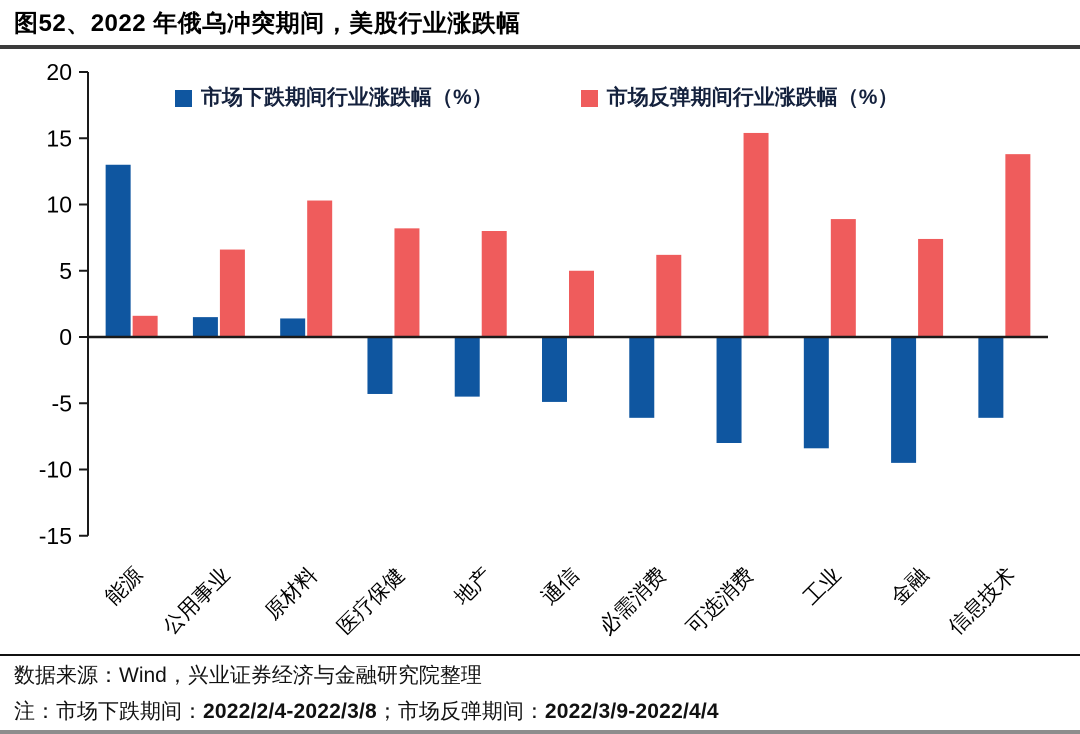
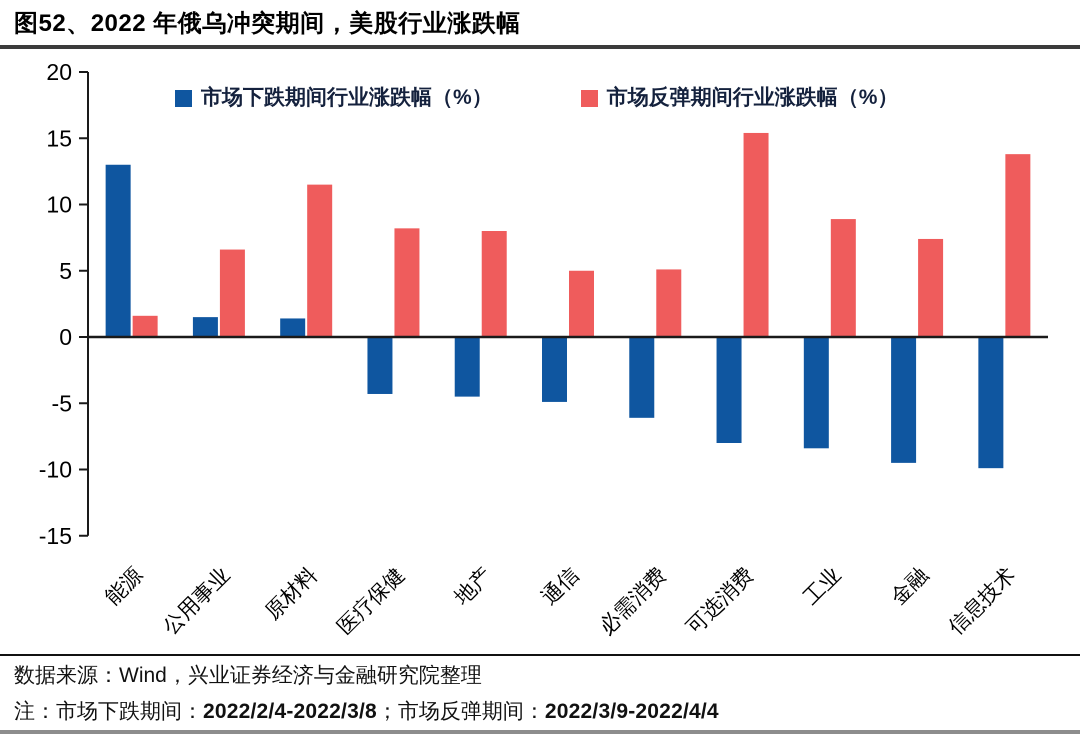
市场反弹期间行业涨跌幅（%）/原材料: 10.3 -> 11.5
市场反弹期间行业涨跌幅（%）/必需消费: 6.2 -> 5.1
市场下跌期间行业涨跌幅（%）/信息技术: -6.1 -> -9.9
